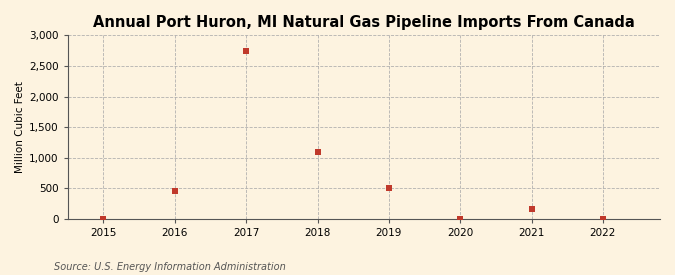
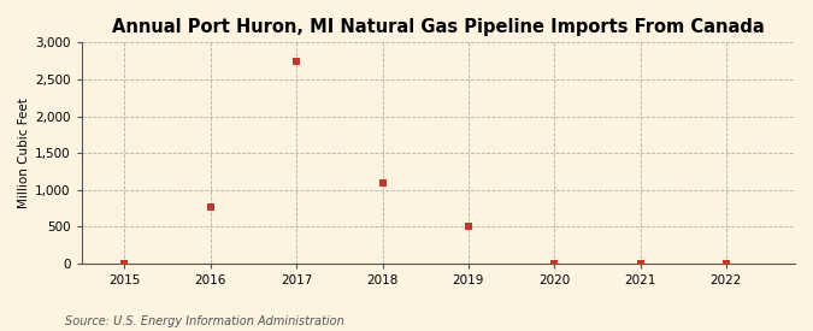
2016: 460 -> 780
2021: 160 -> 0
